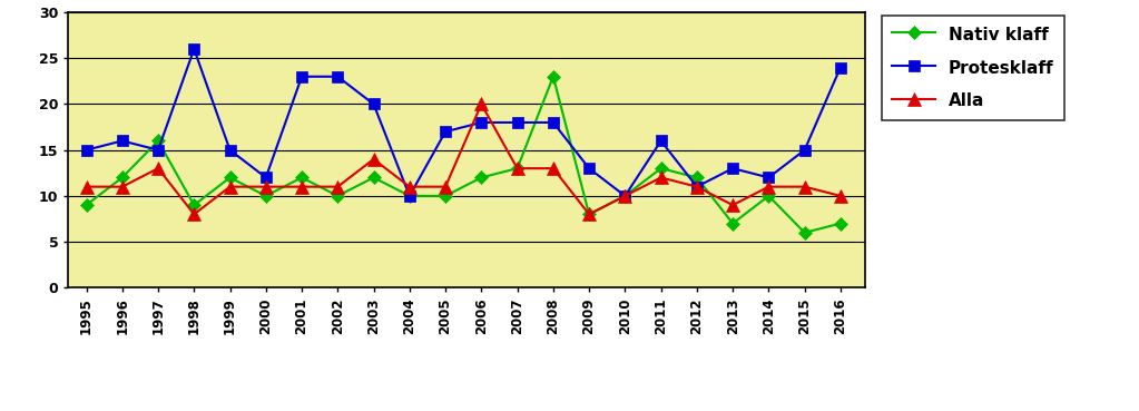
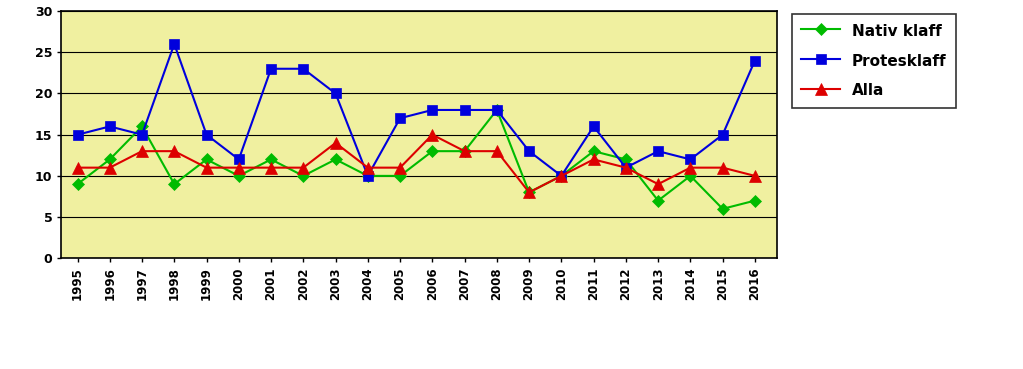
Alla/1998: 8 -> 13
Nativ klaff/2006: 12 -> 13
Alla/2006: 20 -> 15
Nativ klaff/2008: 23 -> 18
